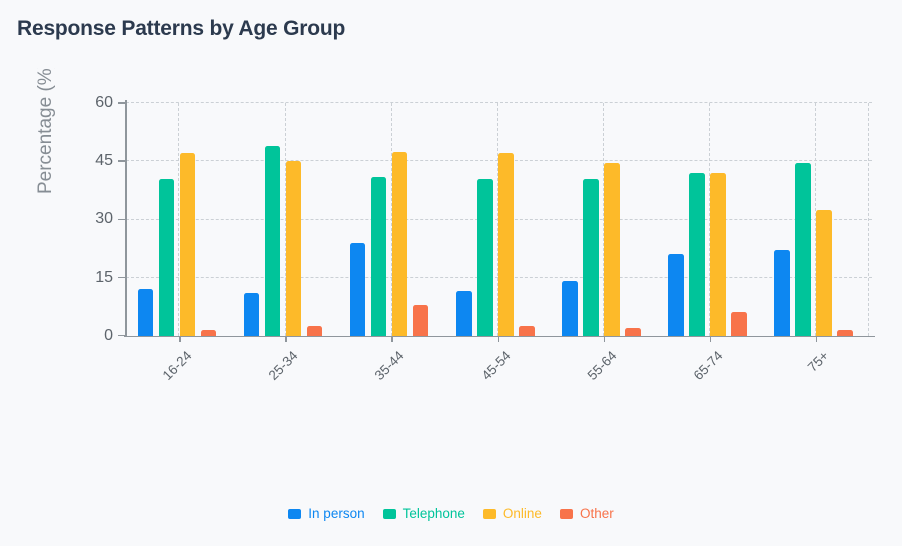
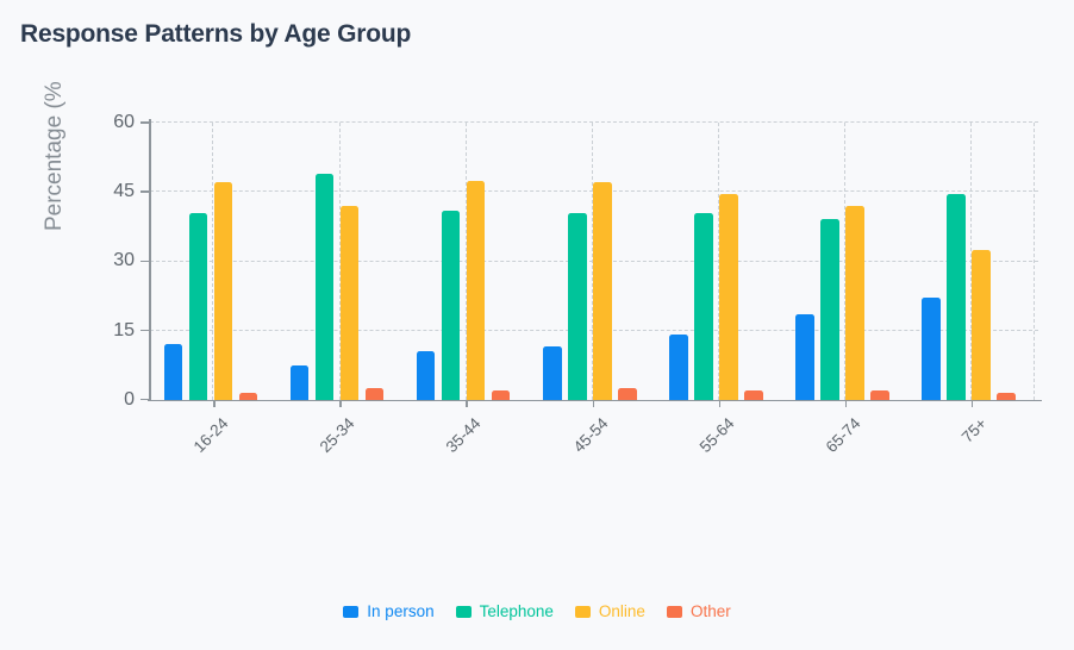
In person/25-34: 11 -> 8
Online/25-34: 45 -> 42
In person/35-44: 24 -> 10
Other/35-44: 8 -> 2
In person/65-74: 21 -> 18
Telephone/65-74: 42 -> 39
Other/65-74: 6 -> 2
